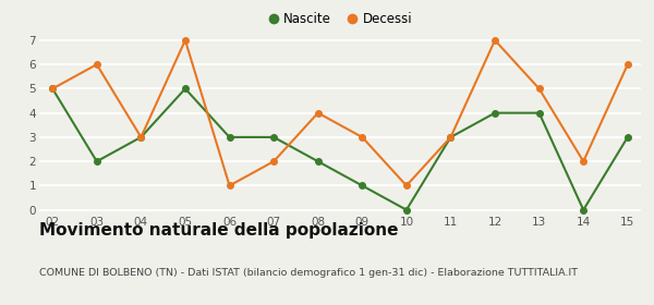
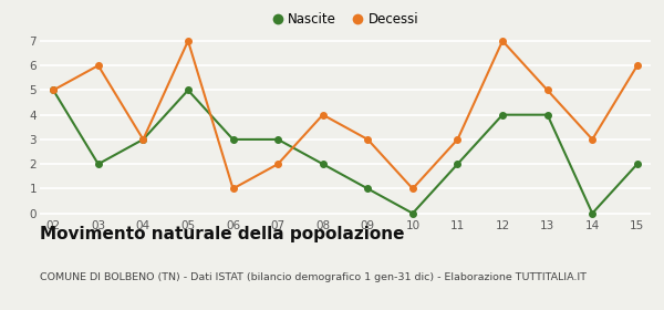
Nascite/11: 3 -> 2
Decessi/14: 2 -> 3
Nascite/15: 3 -> 2
